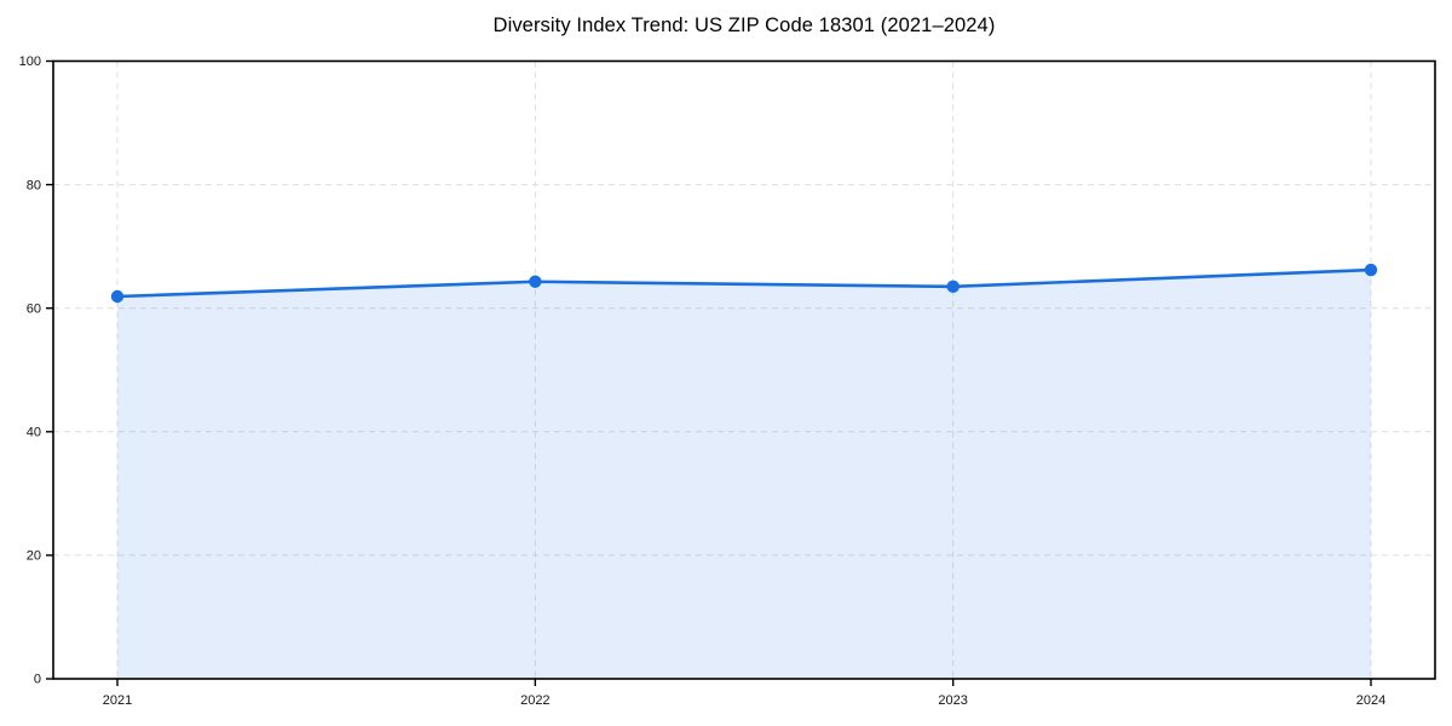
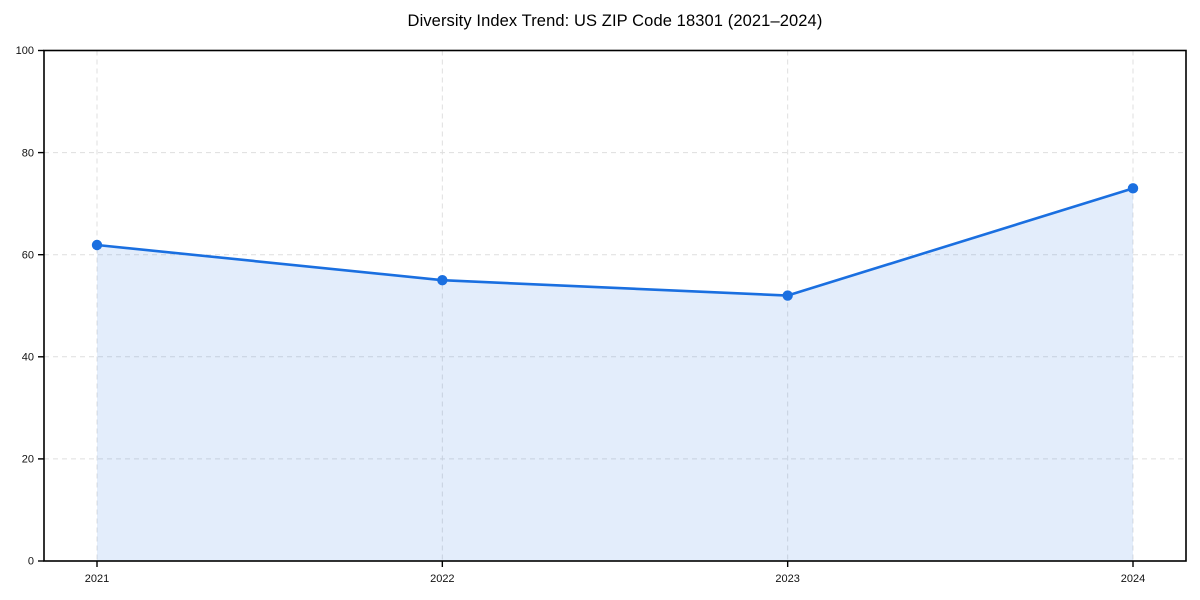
2022: 64 -> 55
2023: 64 -> 52
2024: 66 -> 73
